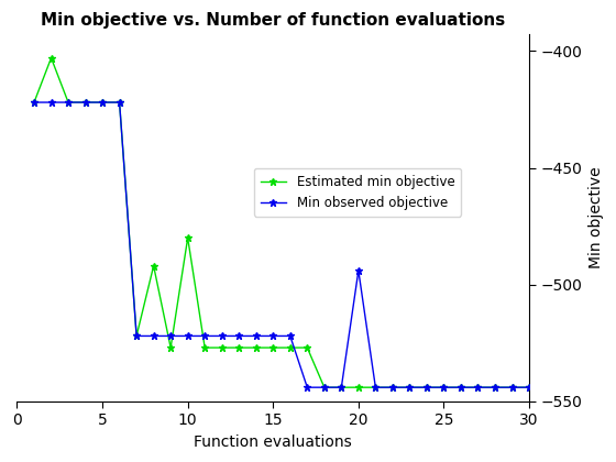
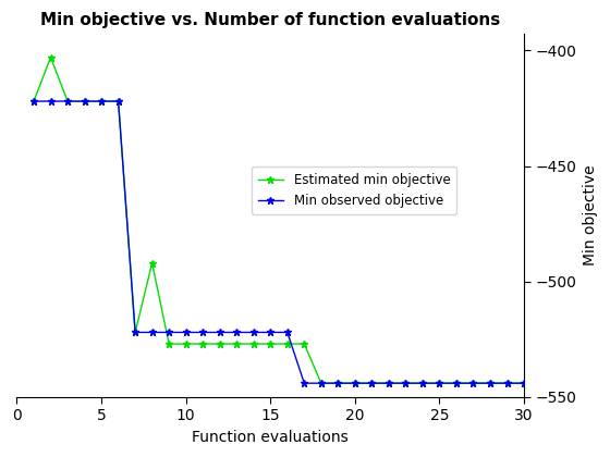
Estimated min objective/10: -480 -> -527
Min observed objective/20: -494 -> -544
